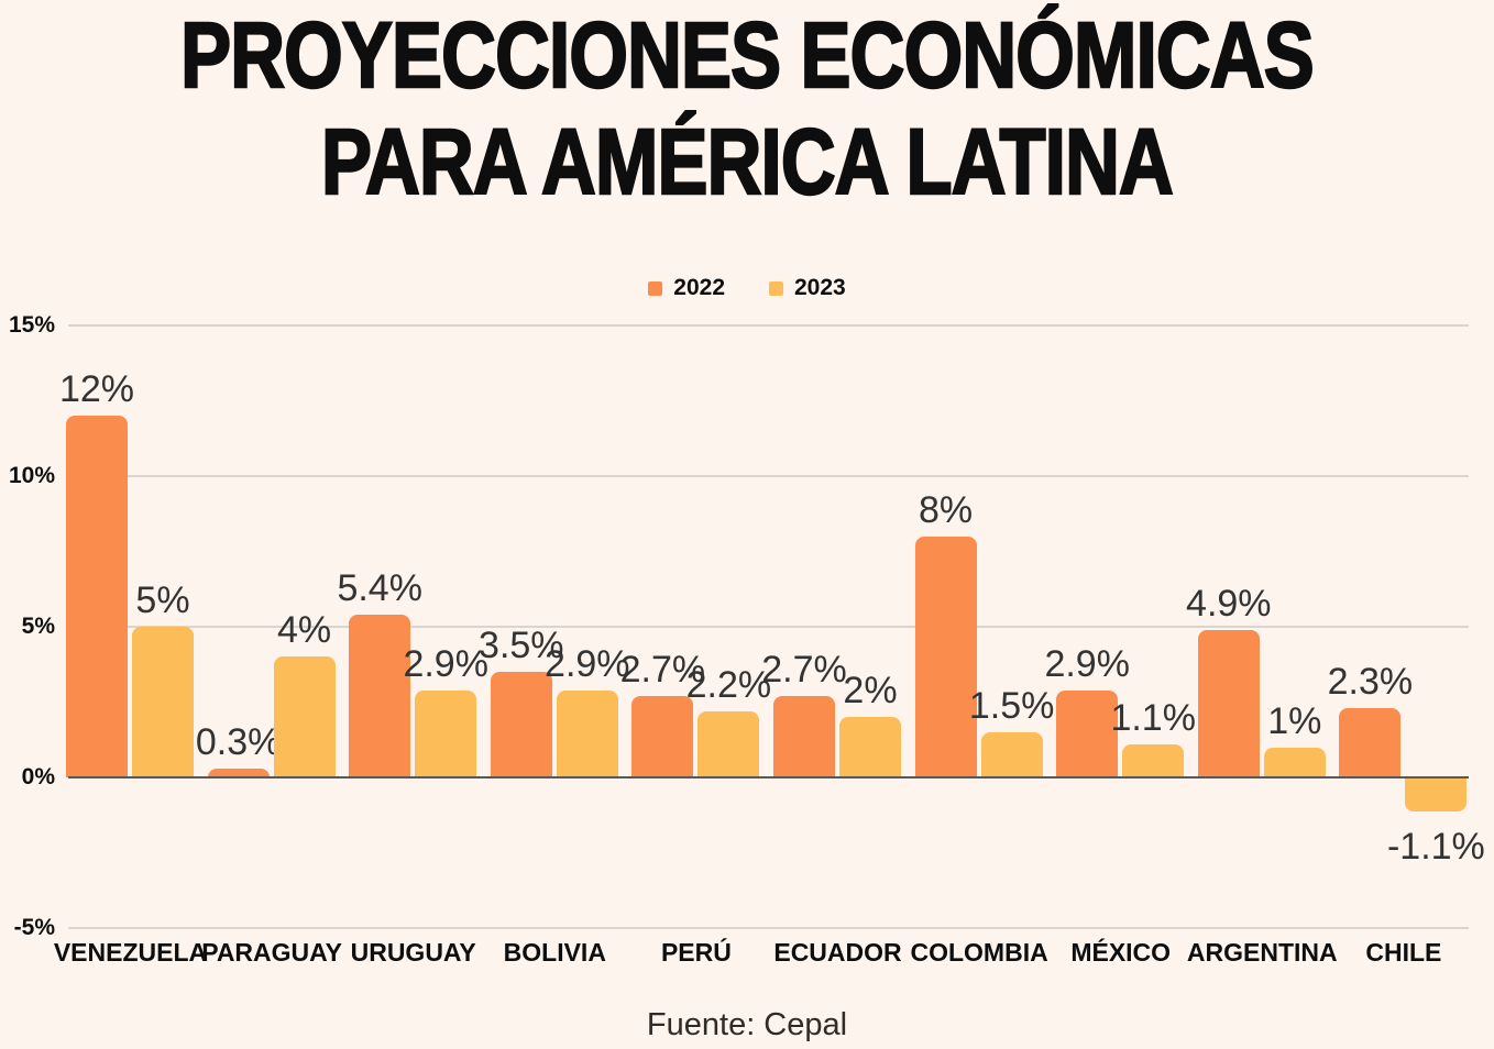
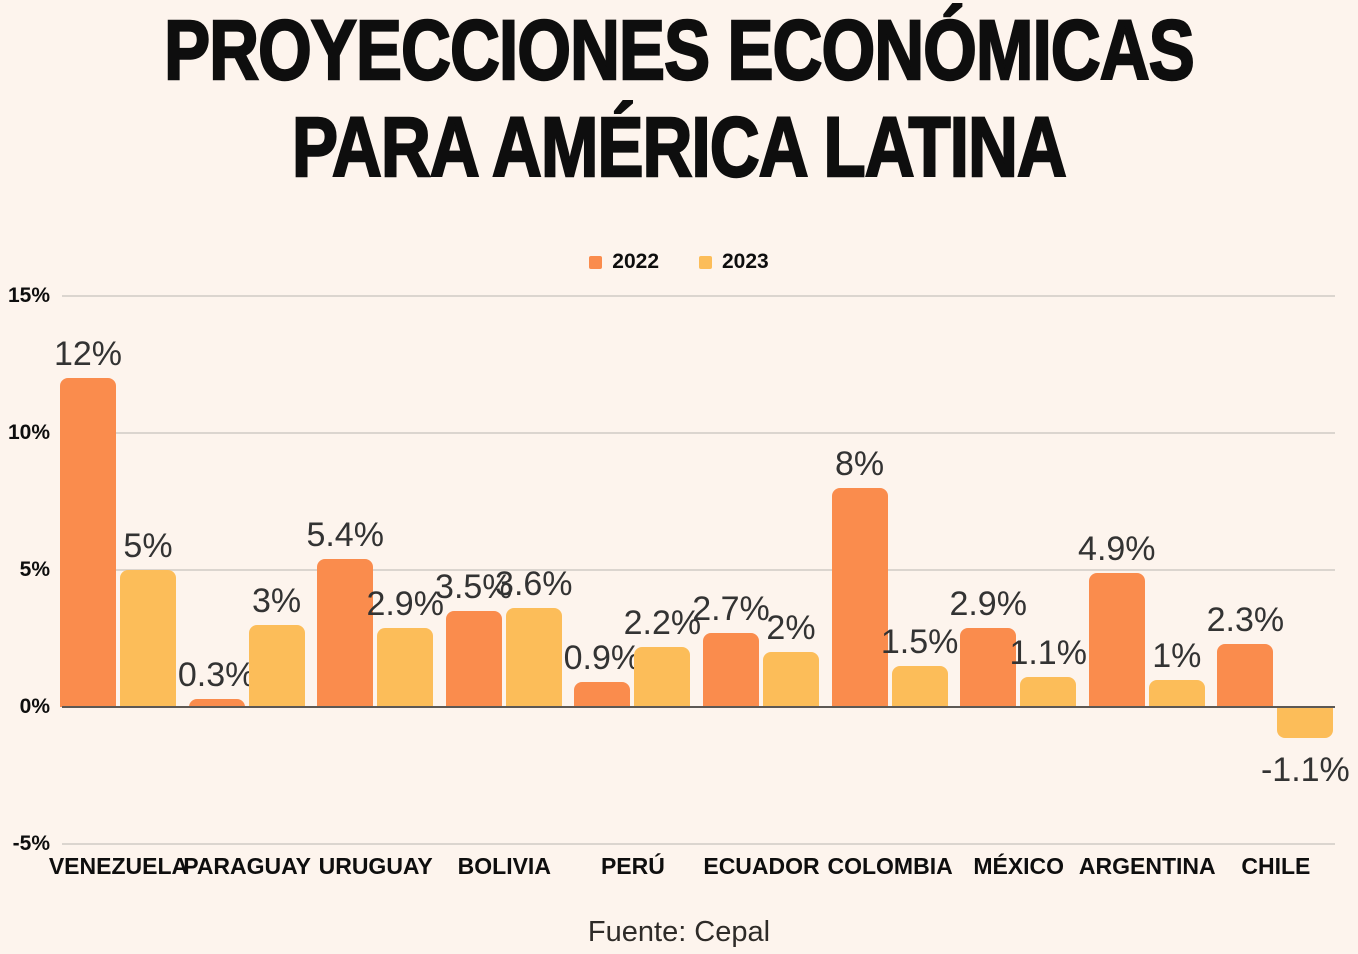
2023/PARAGUAY: 4% -> 3%
2023/BOLIVIA: 2.9% -> 3.6%
2022/PERÚ: 2.7% -> 0.9%
